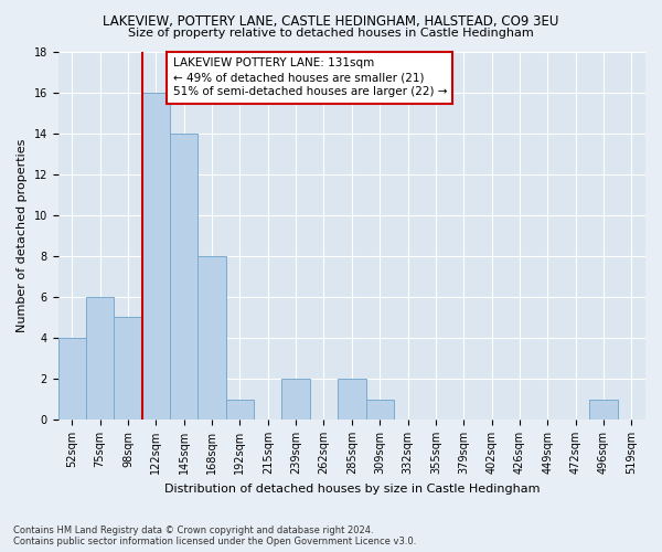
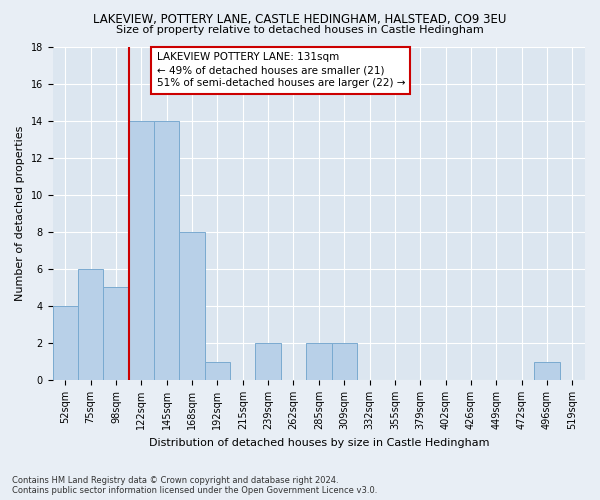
122sqm: 16 -> 14
309sqm: 1 -> 2
